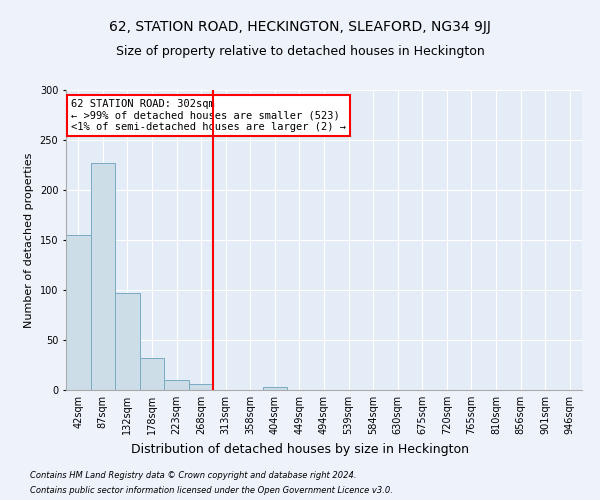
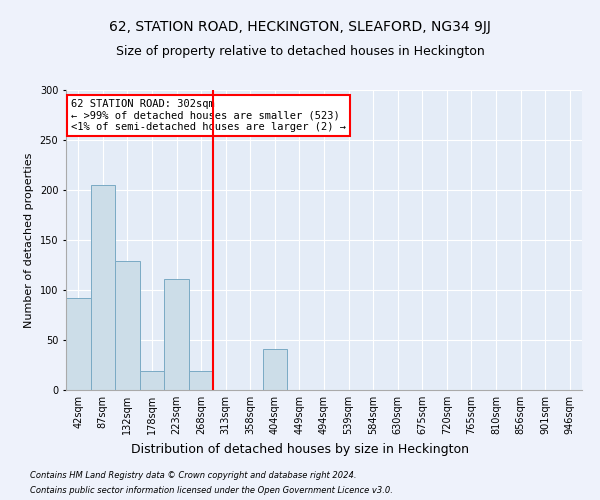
42sqm: 155 -> 92
87sqm: 227 -> 205
132sqm: 97 -> 129
178sqm: 32 -> 19
223sqm: 10 -> 111
268sqm: 6 -> 19
404sqm: 3 -> 41
